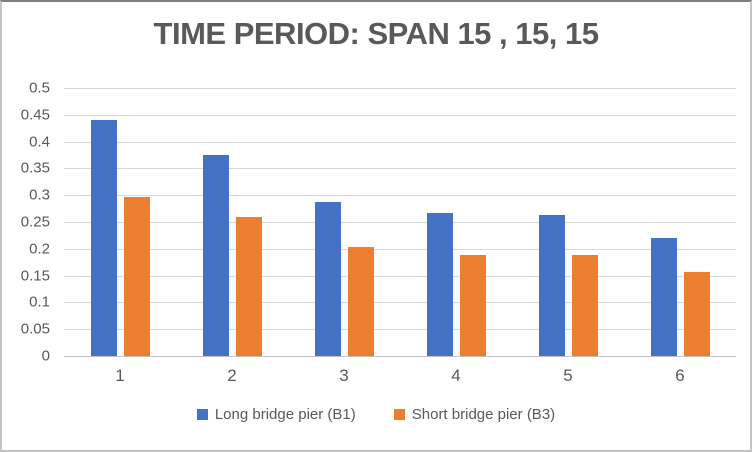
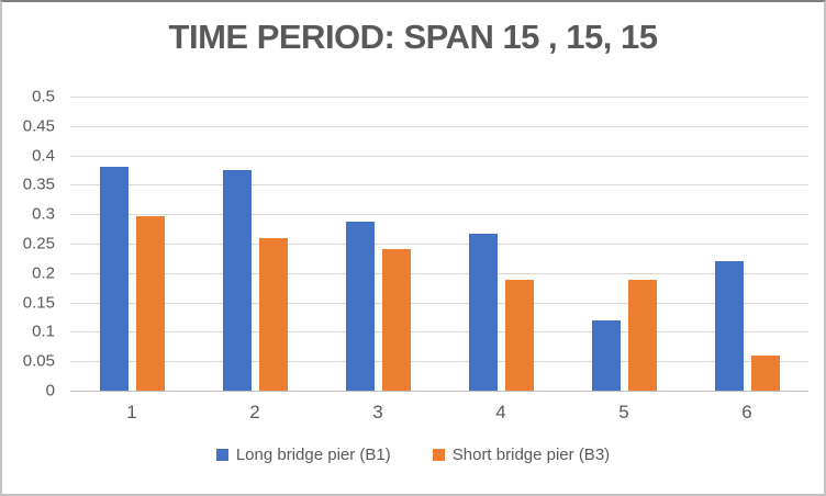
Long bridge pier (B1)/1: 0.44 -> 0.38
Short bridge pier (B3)/3: 0.20 -> 0.24
Long bridge pier (B1)/5: 0.26 -> 0.12
Short bridge pier (B3)/6: 0.16 -> 0.06
